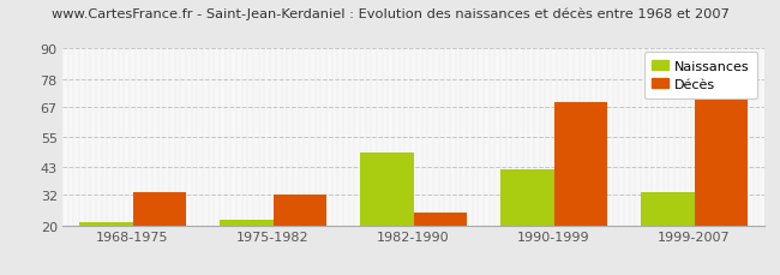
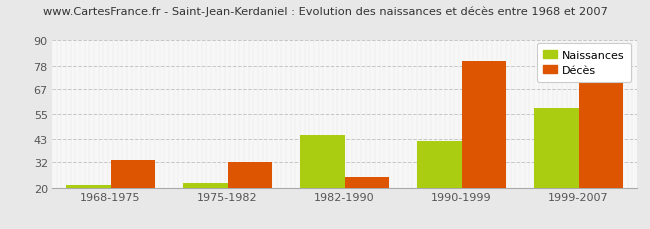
Naissances/1982-1990: 49 -> 45
Décès/1990-1999: 69 -> 80
Naissances/1999-2007: 33 -> 58
